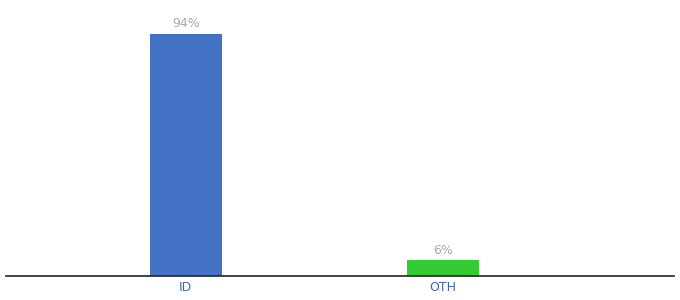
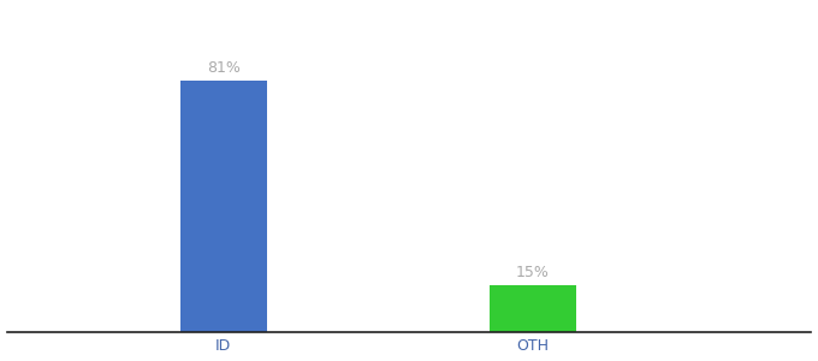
ID: 94% -> 81%
OTH: 6% -> 15%
